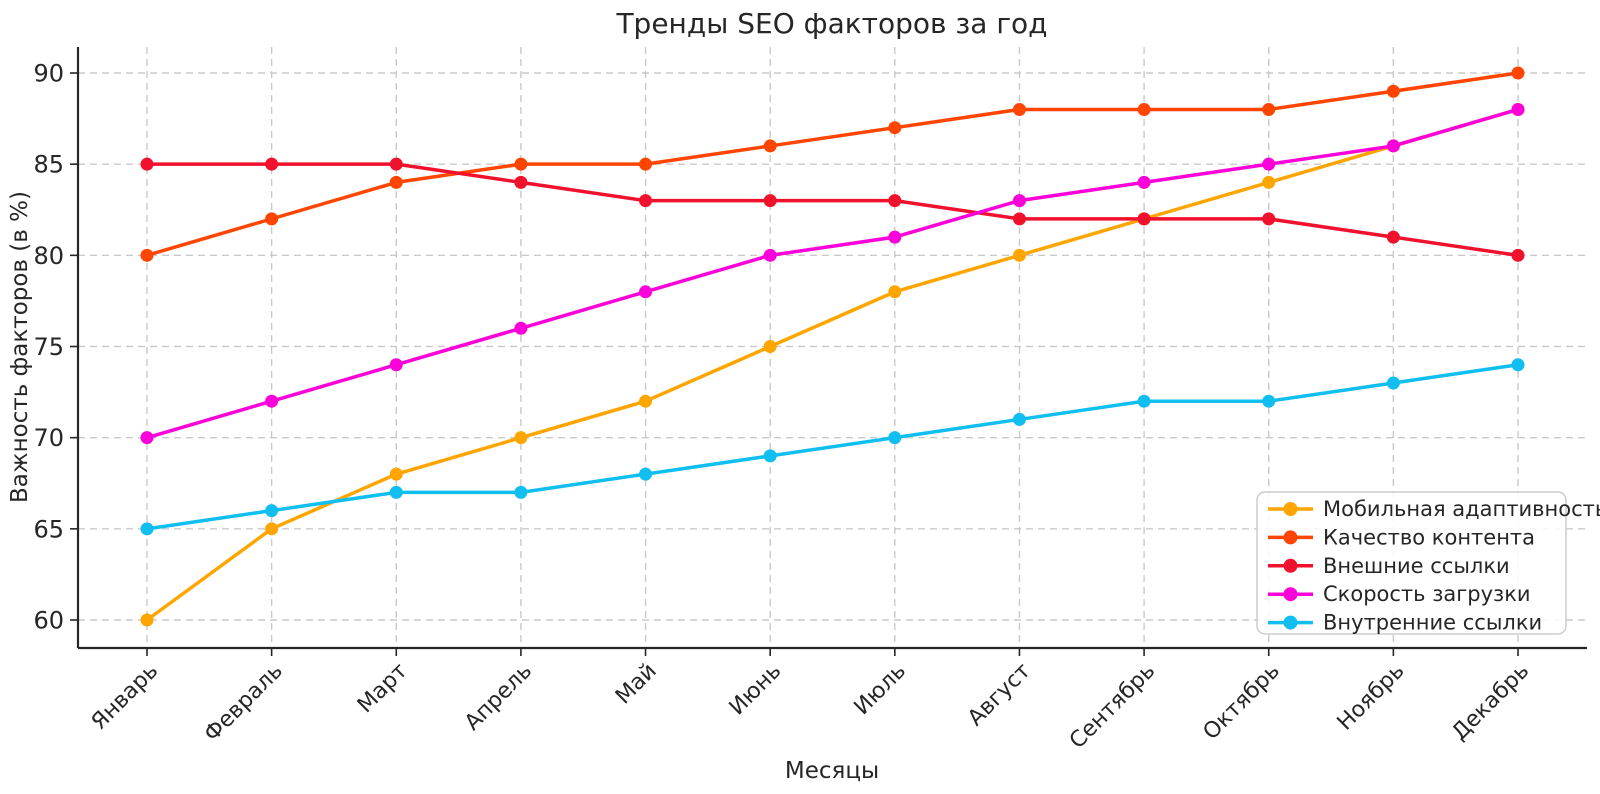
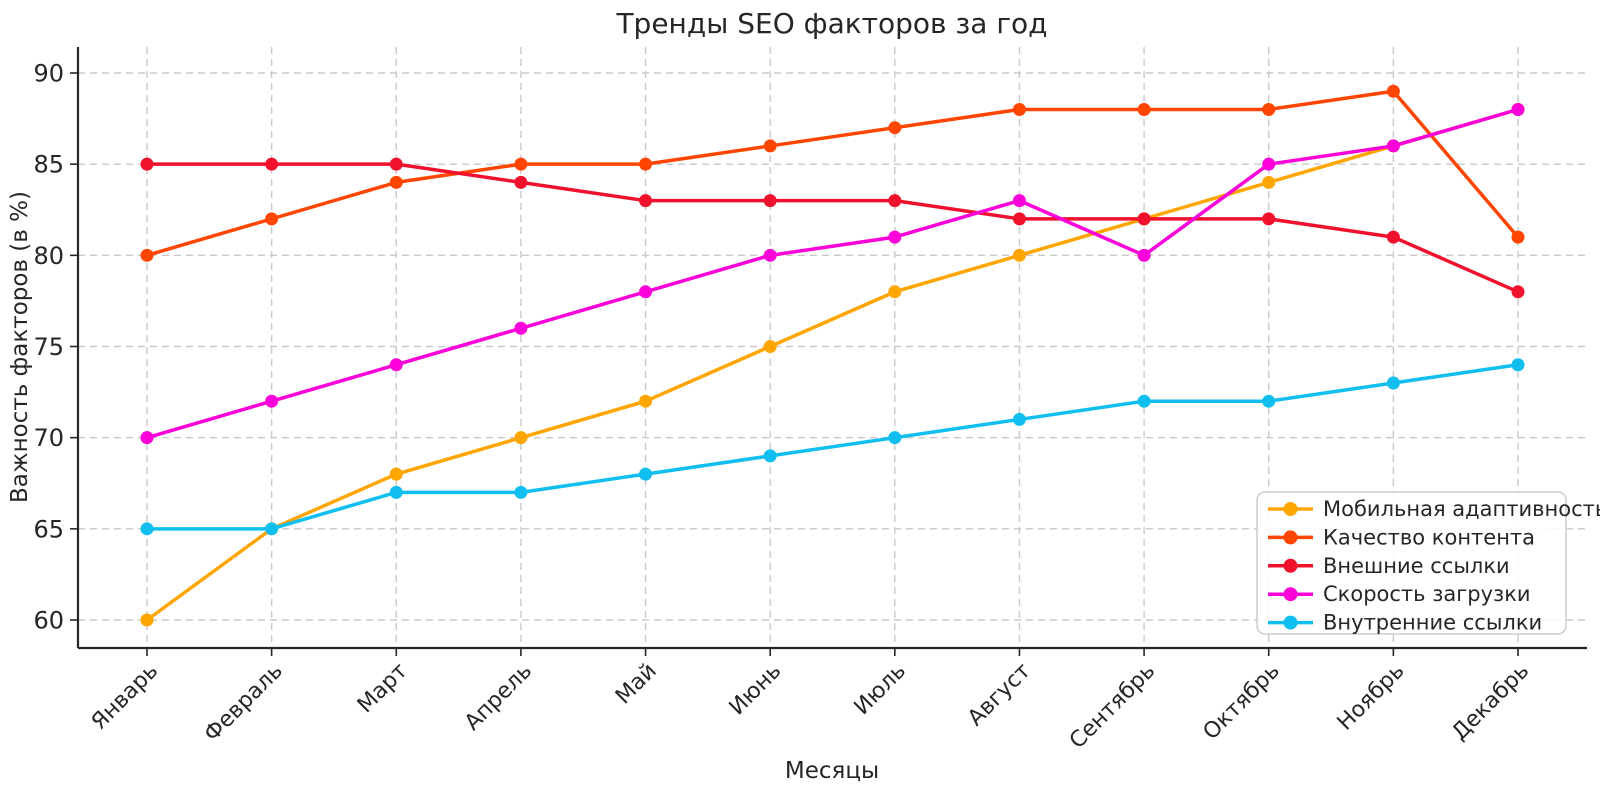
Внутренние ссылки/Февраль: 66 -> 65
Скорость загрузки/Сентябрь: 84 -> 80
Качество контента/Декабрь: 90 -> 81
Внешние ссылки/Декабрь: 80 -> 78
